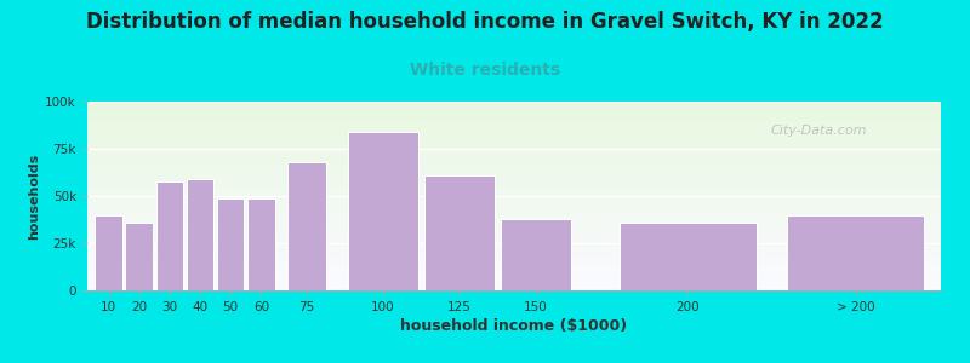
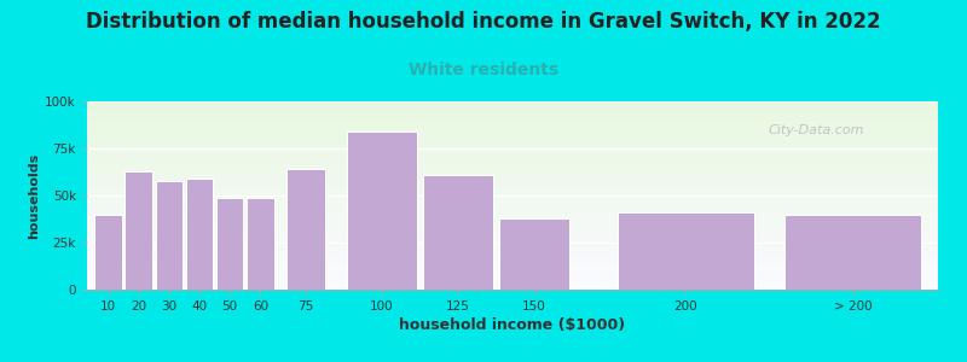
20: 36k -> 63k
75: 68k -> 64k
200: 36k -> 41k
